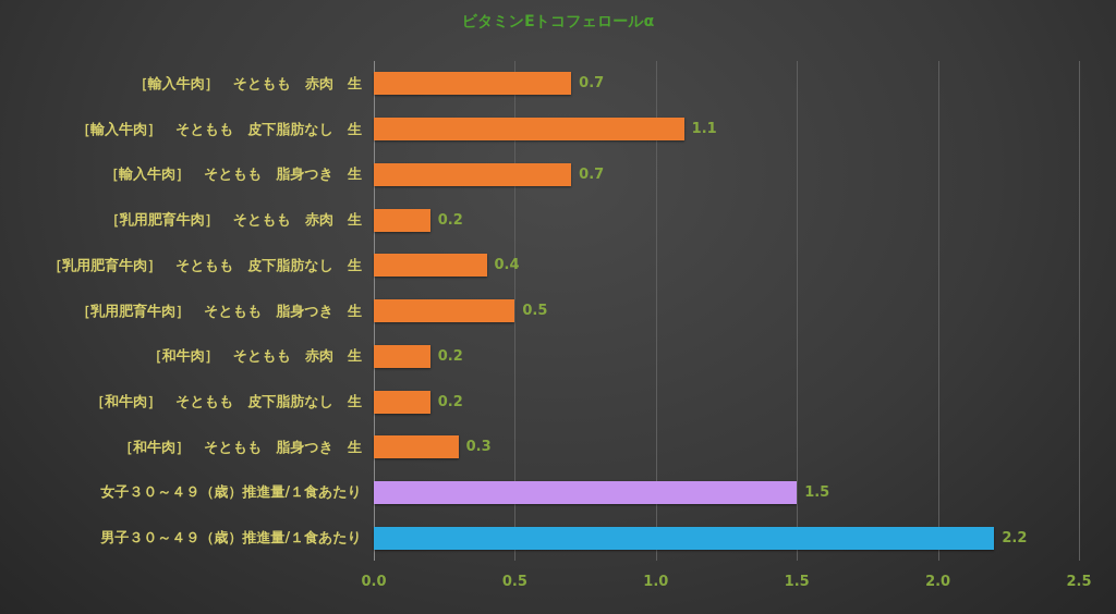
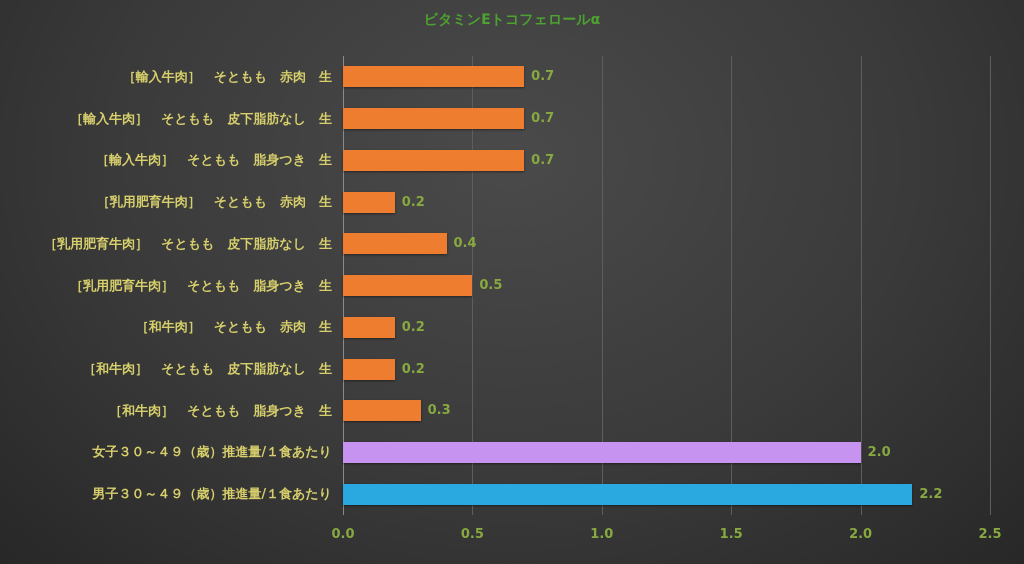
［輸入牛肉］ そともも 皮下脂肪なし 生: 1.1 -> 0.7
女子３０～４９（歳）推進量/１食あたり: 1.5 -> 2.0
